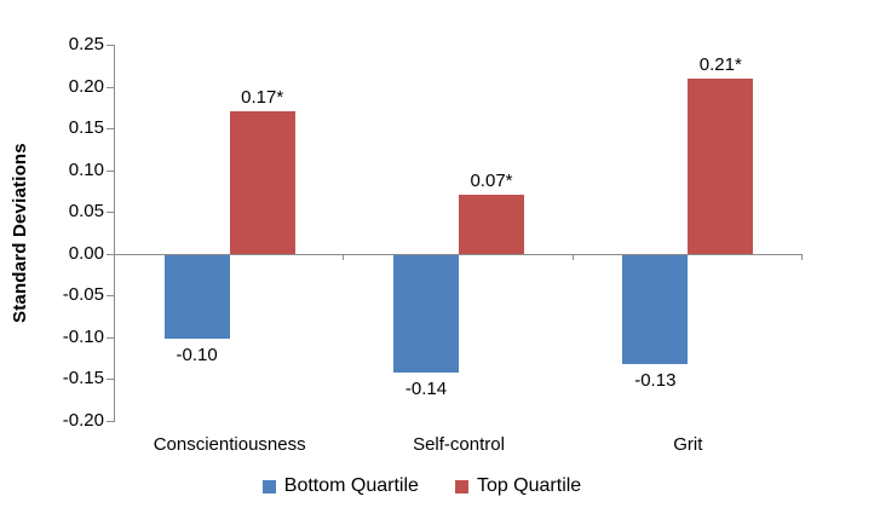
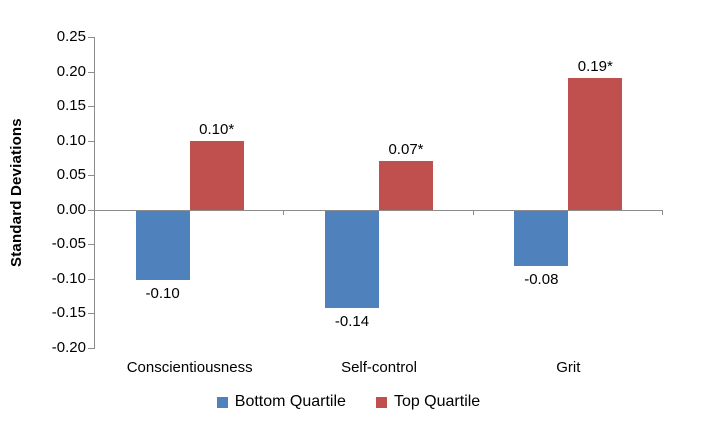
Top Quartile/Conscientiousness: 0.17 -> 0.10
Bottom Quartile/Grit: -0.13 -> -0.08
Top Quartile/Grit: 0.21 -> 0.19
